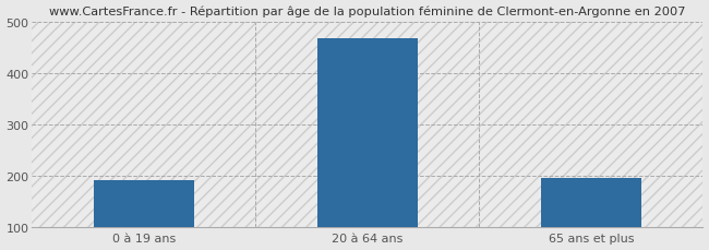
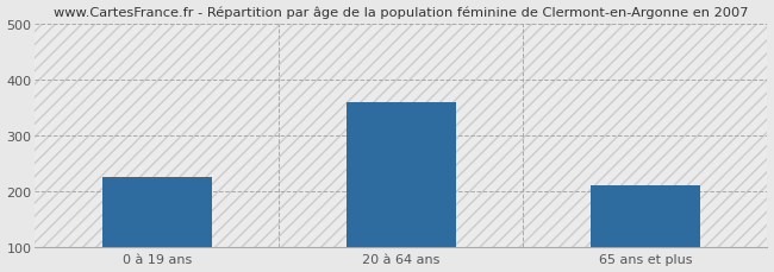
0 à 19 ans: 191 -> 225
20 à 64 ans: 468 -> 360
65 ans et plus: 196 -> 210
